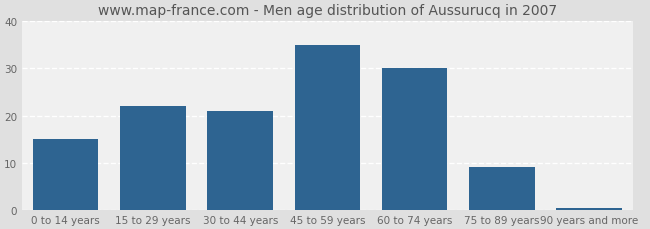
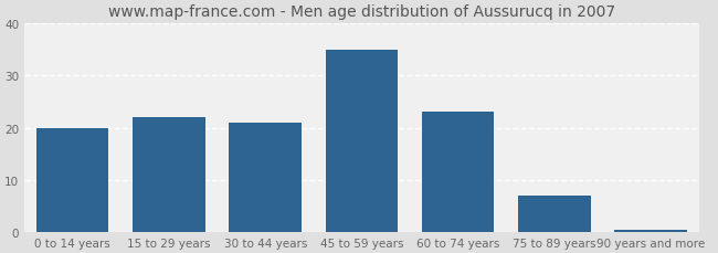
0 to 14 years: 15.0 -> 20.0
60 to 74 years: 30.0 -> 23.0
75 to 89 years: 9.0 -> 7.0
